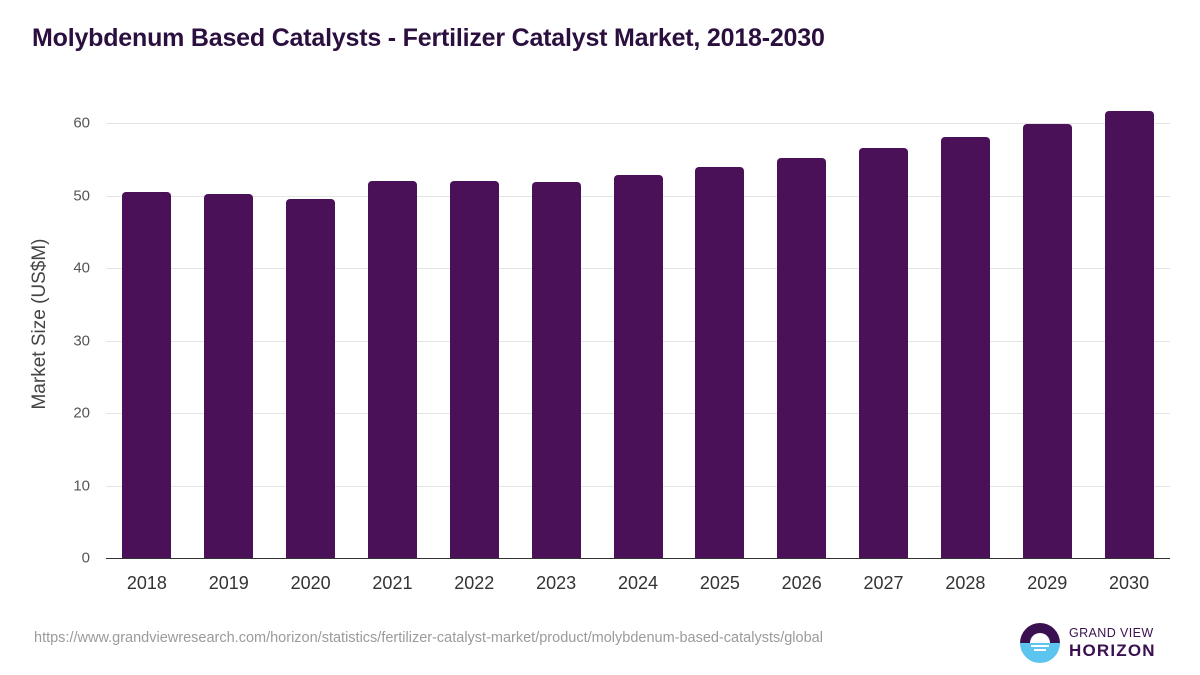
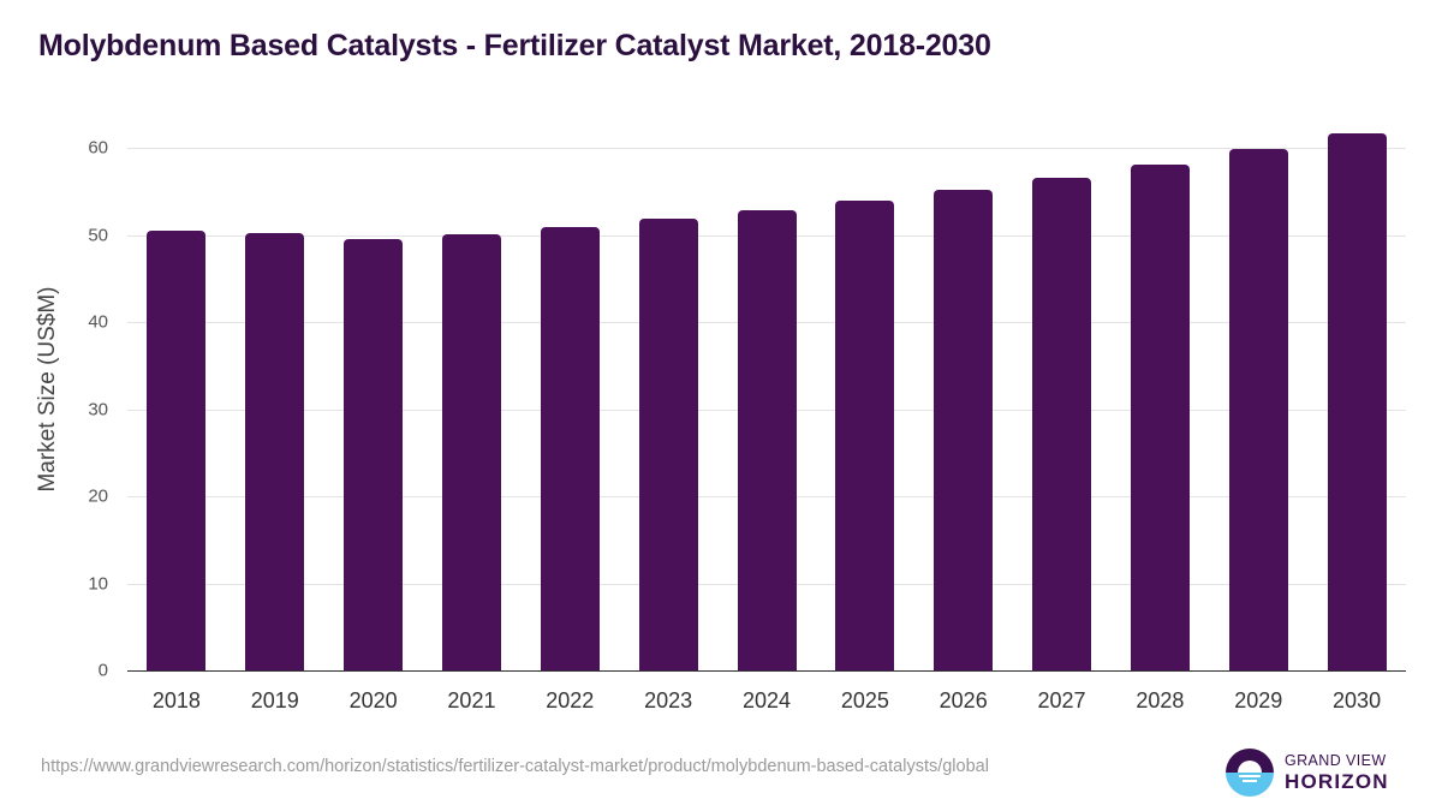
2021: 52 -> 50
2022: 52 -> 51
